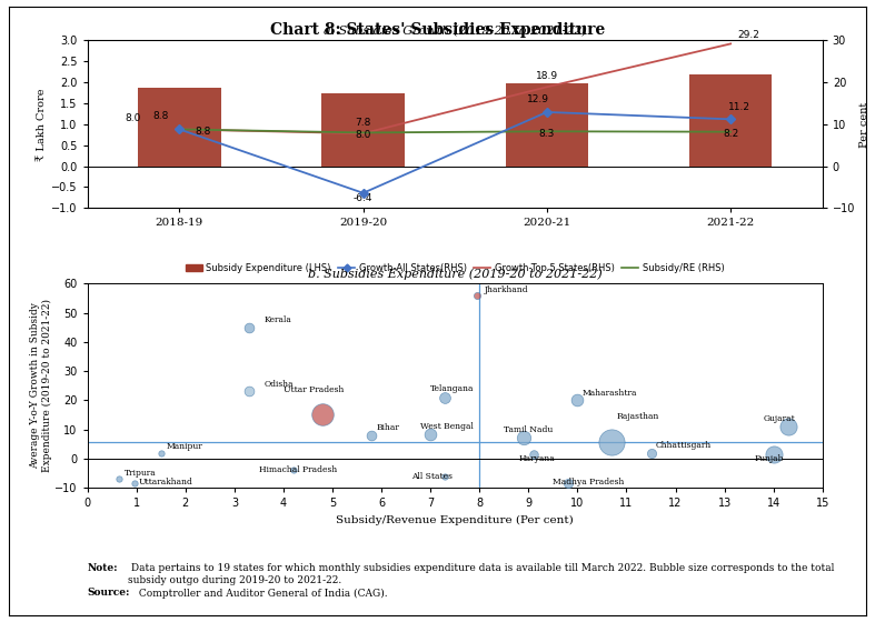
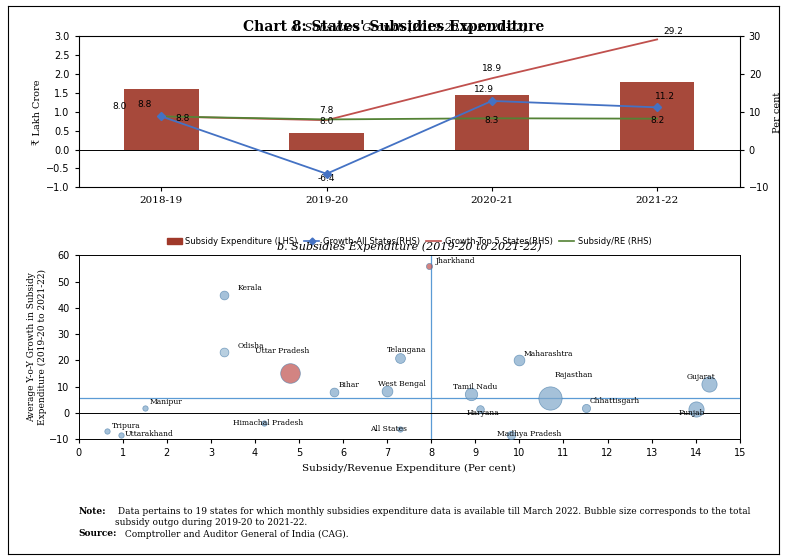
Subsidy Expenditure (LHS)/2018-19: 1.87 -> 1.60
Subsidy Expenditure (LHS)/2019-20: 1.75 -> 0.45
Subsidy Expenditure (LHS)/2020-21: 1.98 -> 1.45
Subsidy Expenditure (LHS)/2021-22: 2.18 -> 1.80
